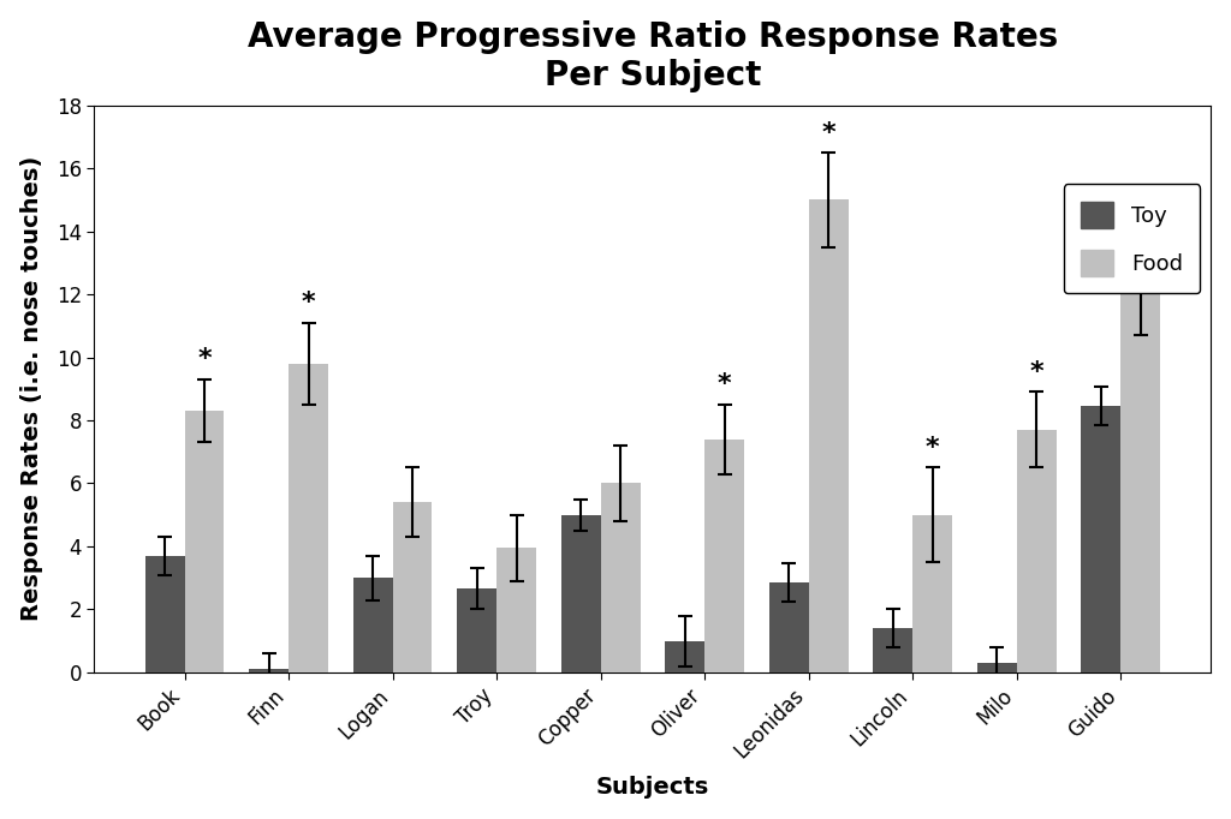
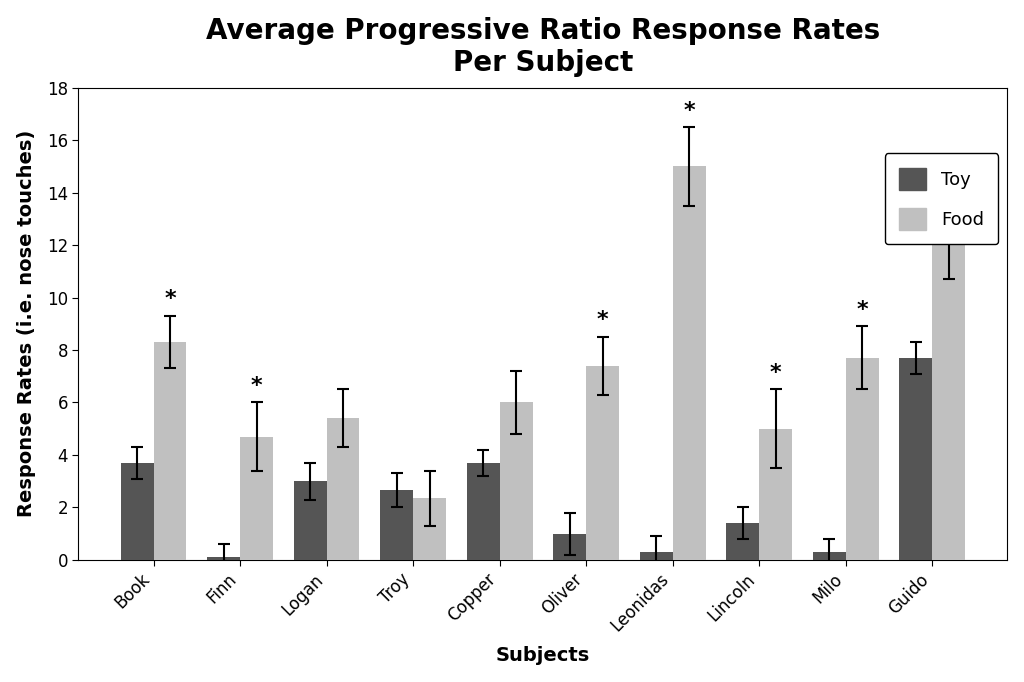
Food/Finn: 9.80 -> 4.70
Food/Troy: 3.95 -> 2.35
Toy/Copper: 5.00 -> 3.70
Toy/Leonidas: 2.85 -> 0.30
Toy/Guido: 8.45 -> 7.70
